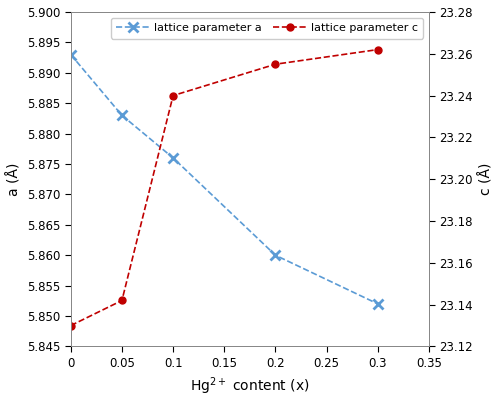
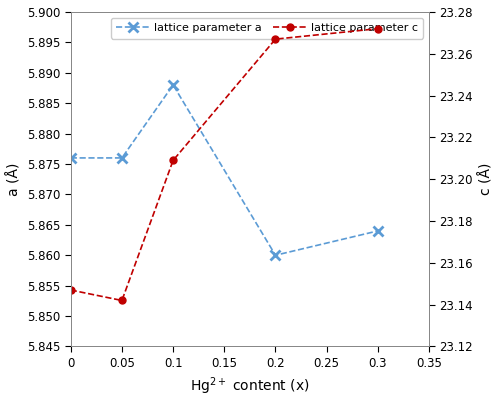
lattice parameter a/0: 5.893 -> 5.876
lattice parameter c/0: 23.130 -> 23.147
lattice parameter a/0.05: 5.883 -> 5.876
lattice parameter a/0.1: 5.876 -> 5.888
lattice parameter c/0.1: 23.240 -> 23.209
lattice parameter c/0.2: 23.255 -> 23.267
lattice parameter a/0.3: 5.852 -> 5.864
lattice parameter c/0.3: 23.262 -> 23.272
